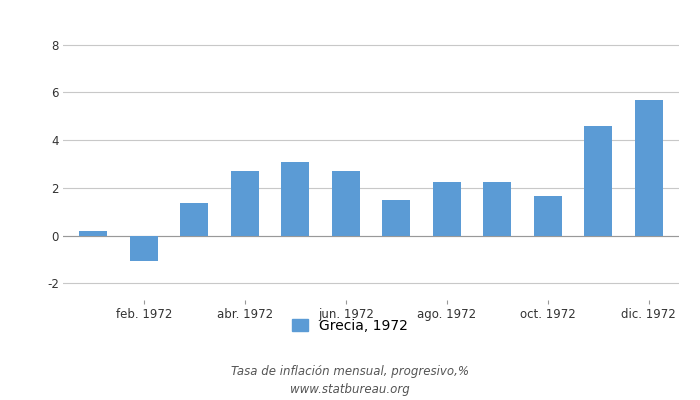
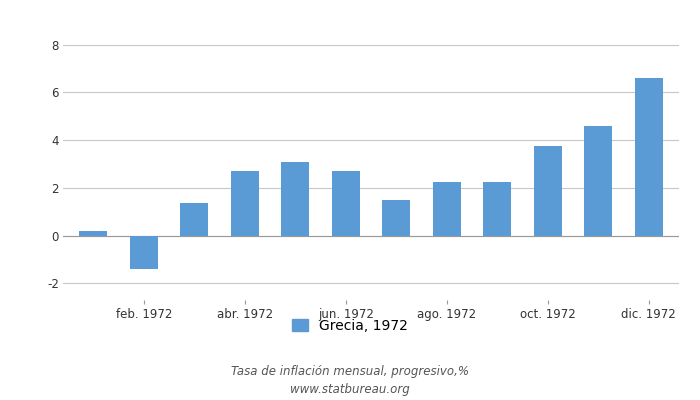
feb. 1972: -1.05 -> -1.40
oct. 1972: 1.65 -> 3.75
dic. 1972: 5.70 -> 6.60
